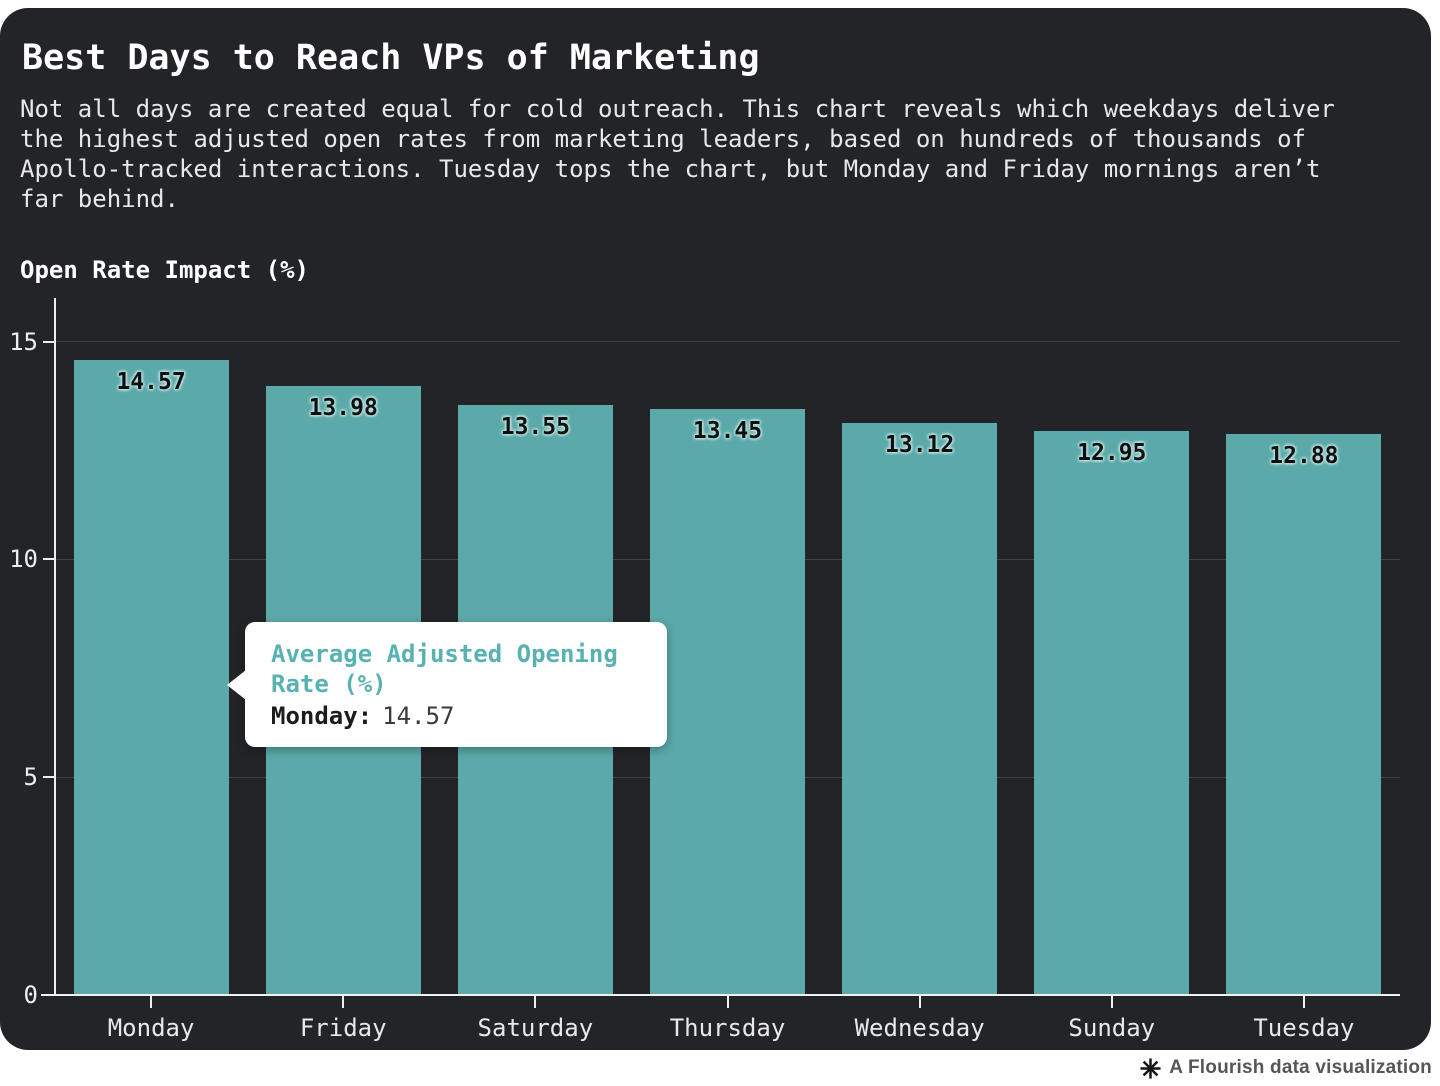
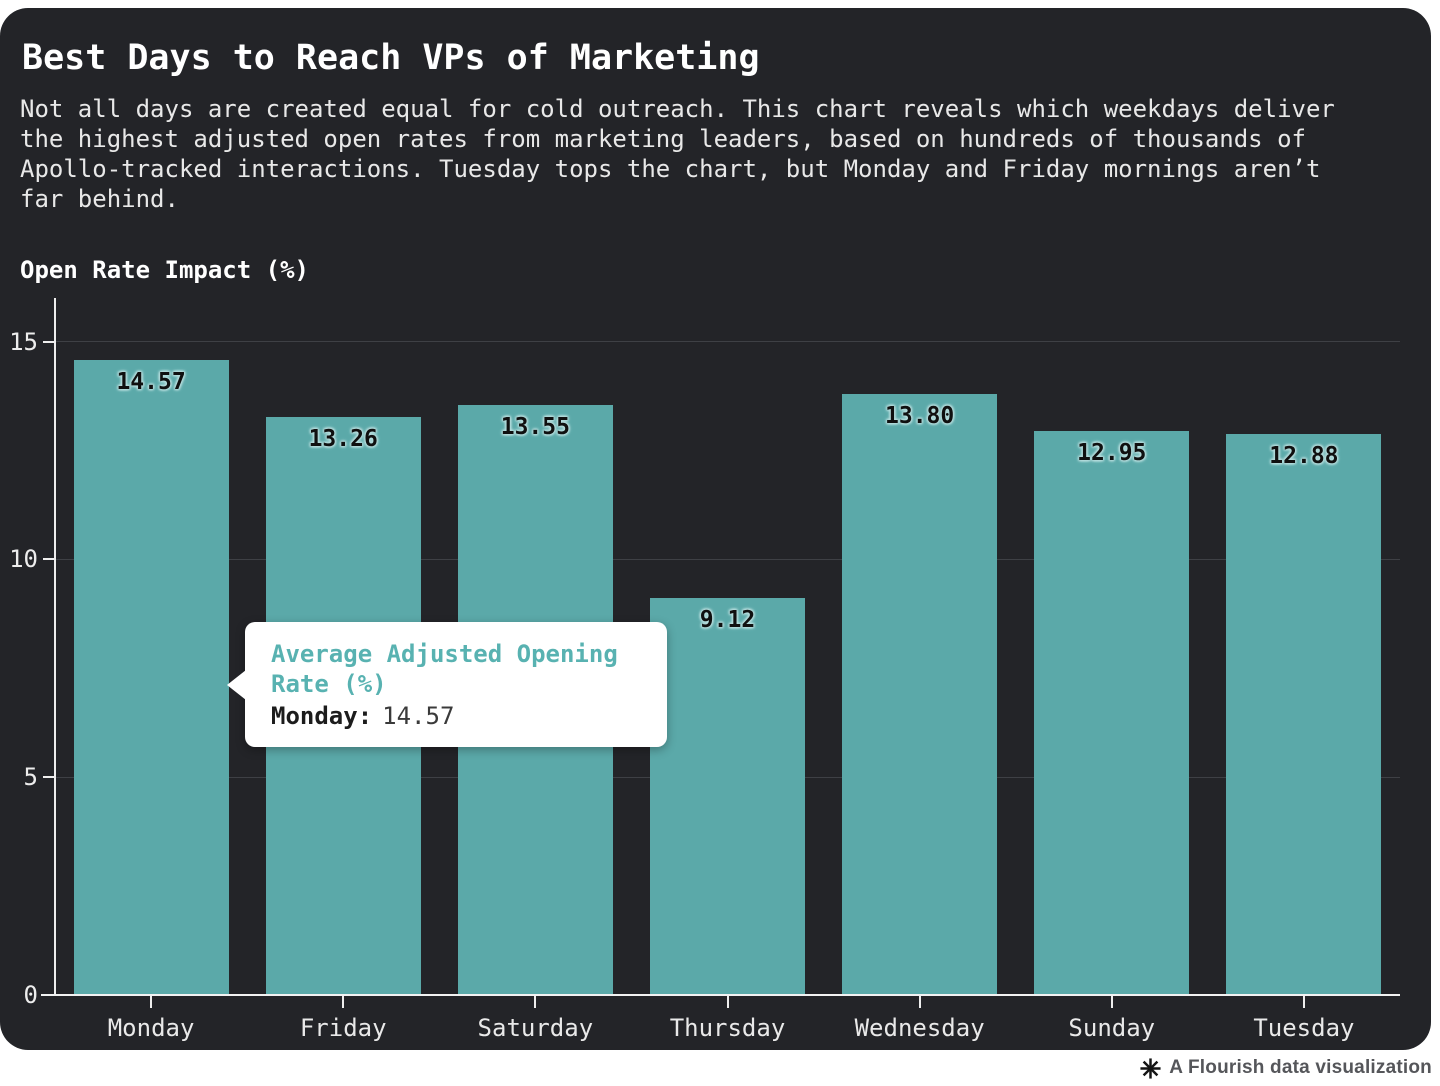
Friday: 13.98 -> 13.26
Thursday: 13.45 -> 9.12
Wednesday: 13.12 -> 13.80
